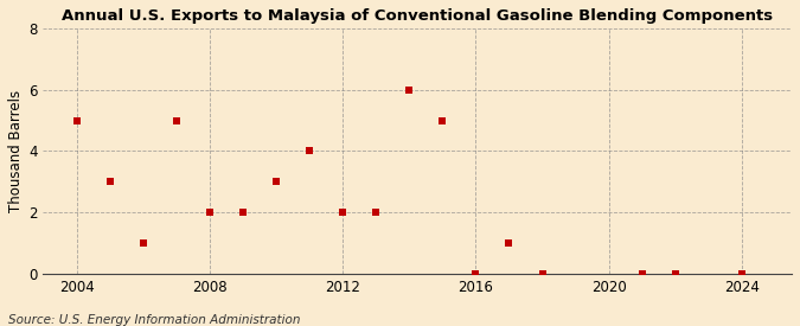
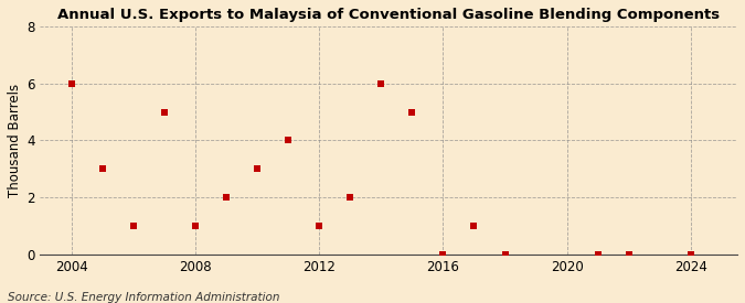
2004: 5 -> 6
2008: 2 -> 1
2012: 2 -> 1
